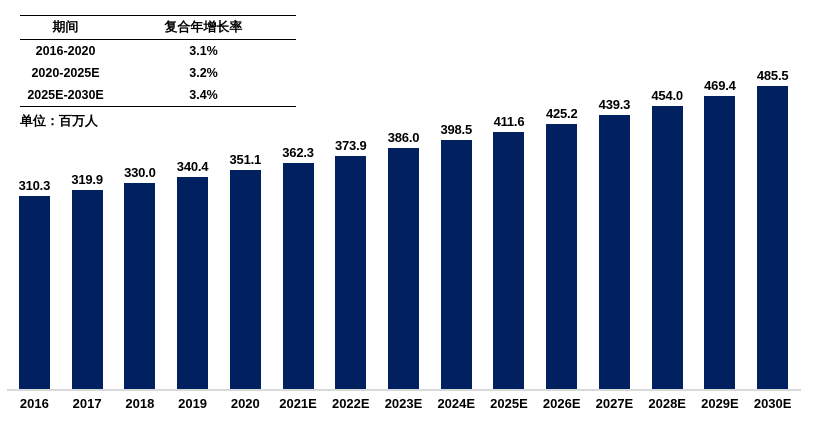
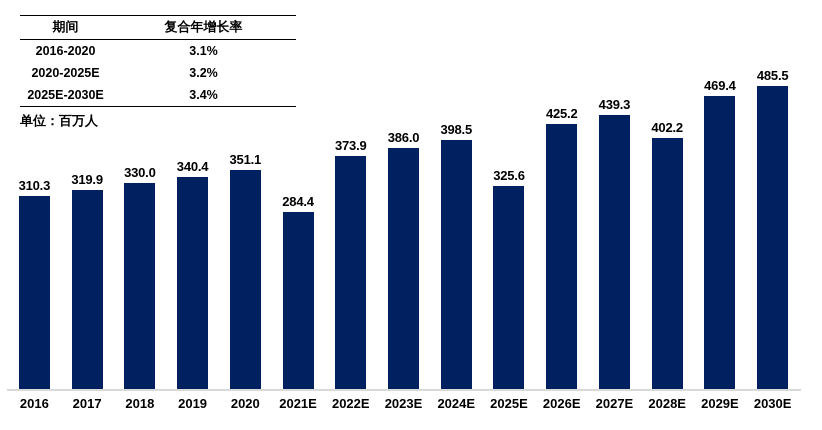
2021E: 362.3 -> 284.4
2025E: 411.6 -> 325.6
2028E: 454.0 -> 402.2
